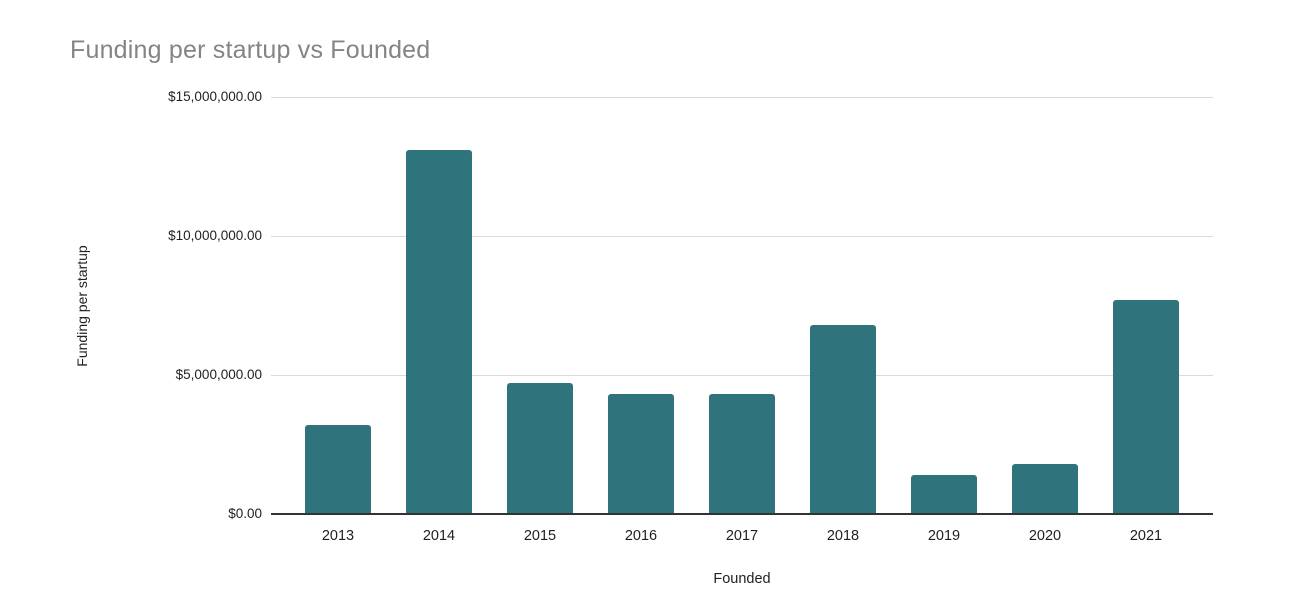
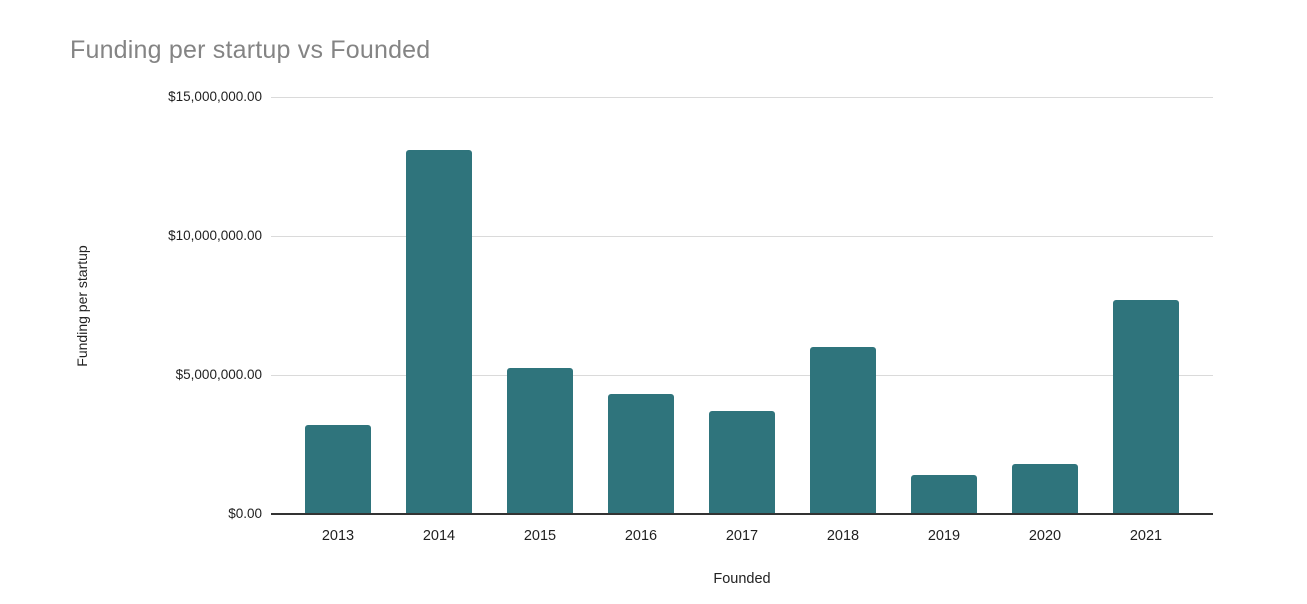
2015: $4700000 -> $5200000
2017: $4300000 -> $3700000
2018: $6800000 -> $6000000
